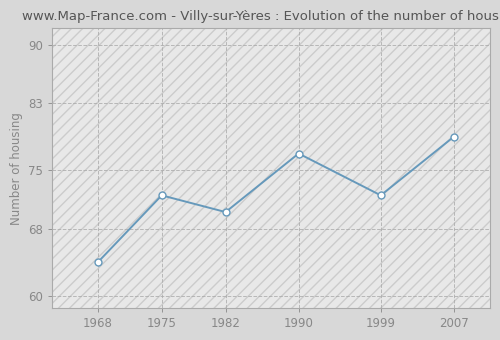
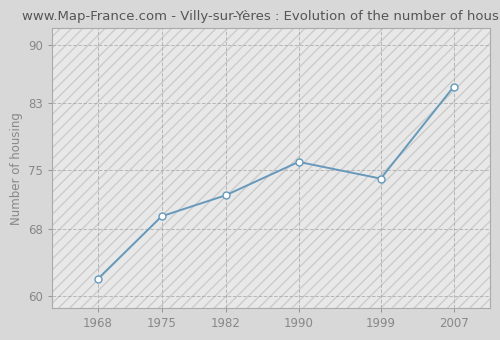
1968: 64.0 -> 62.0
1975: 72.0 -> 69.5
1982: 70.0 -> 72.0
1990: 77.0 -> 76.0
1999: 72.0 -> 74.0
2007: 79.0 -> 85.0
